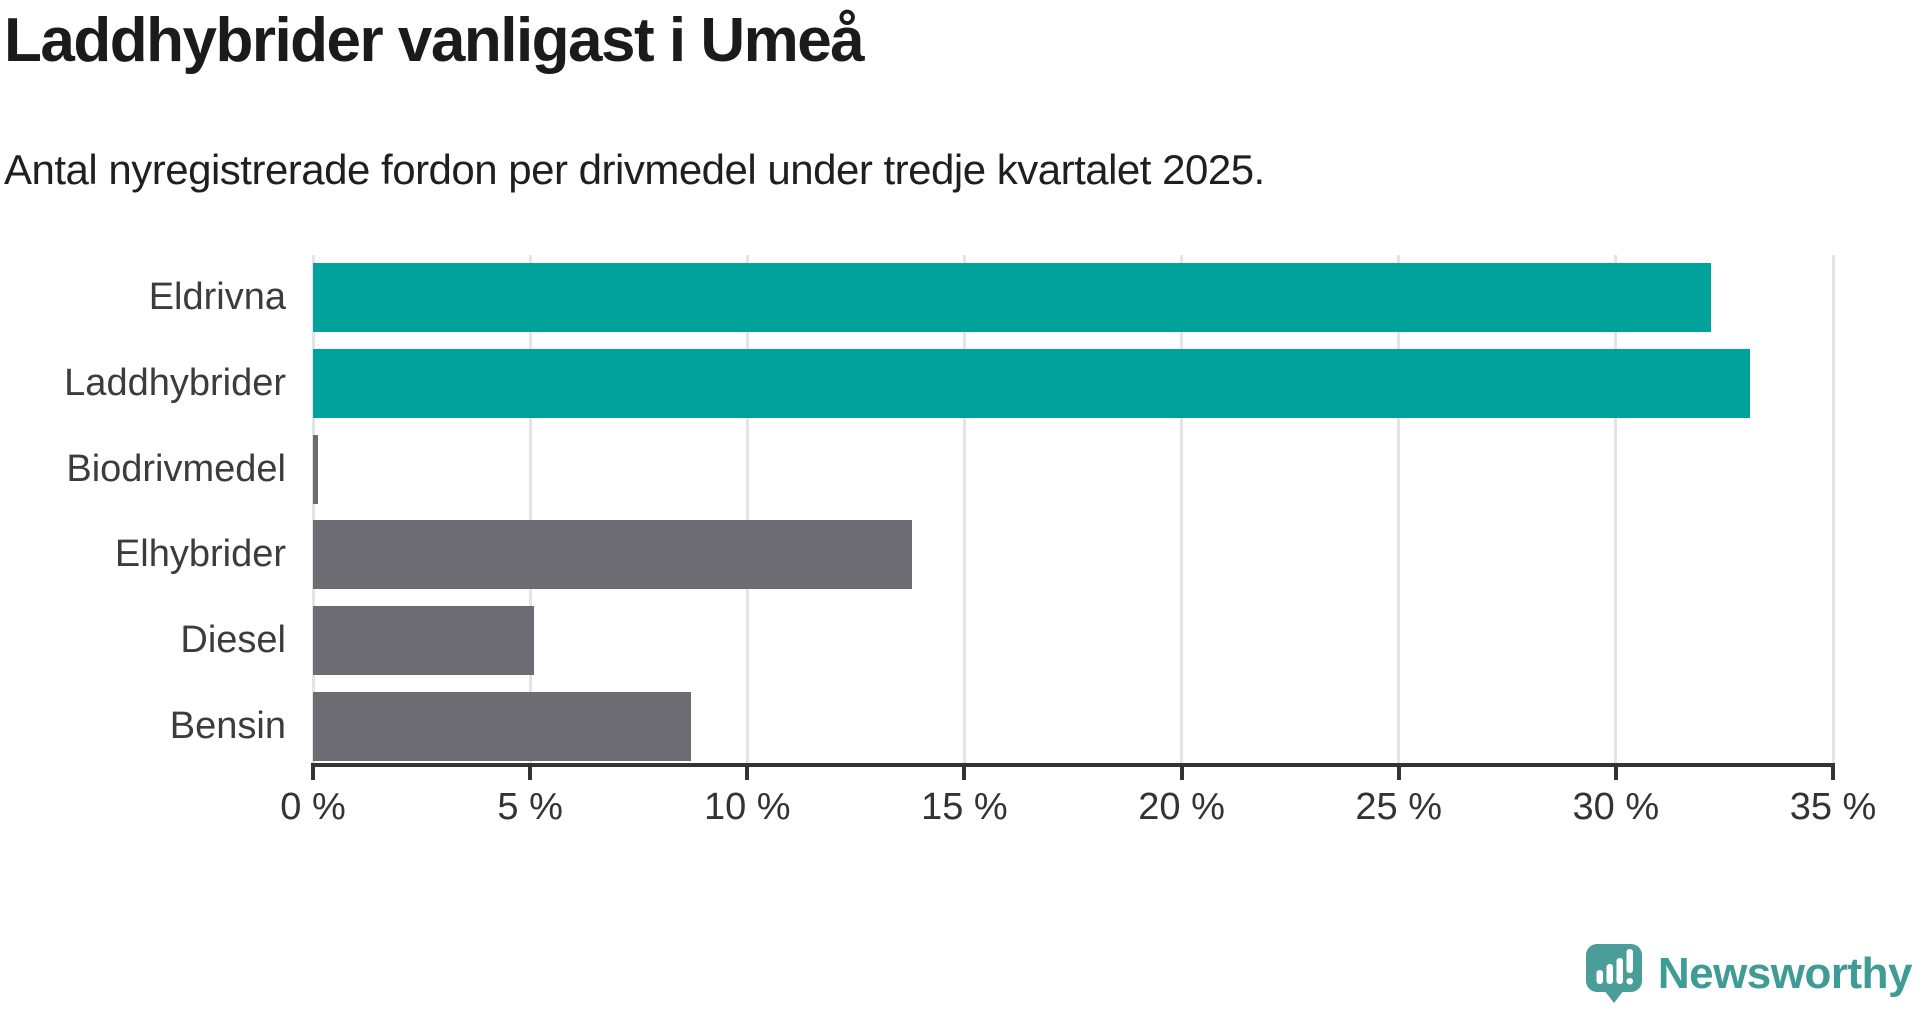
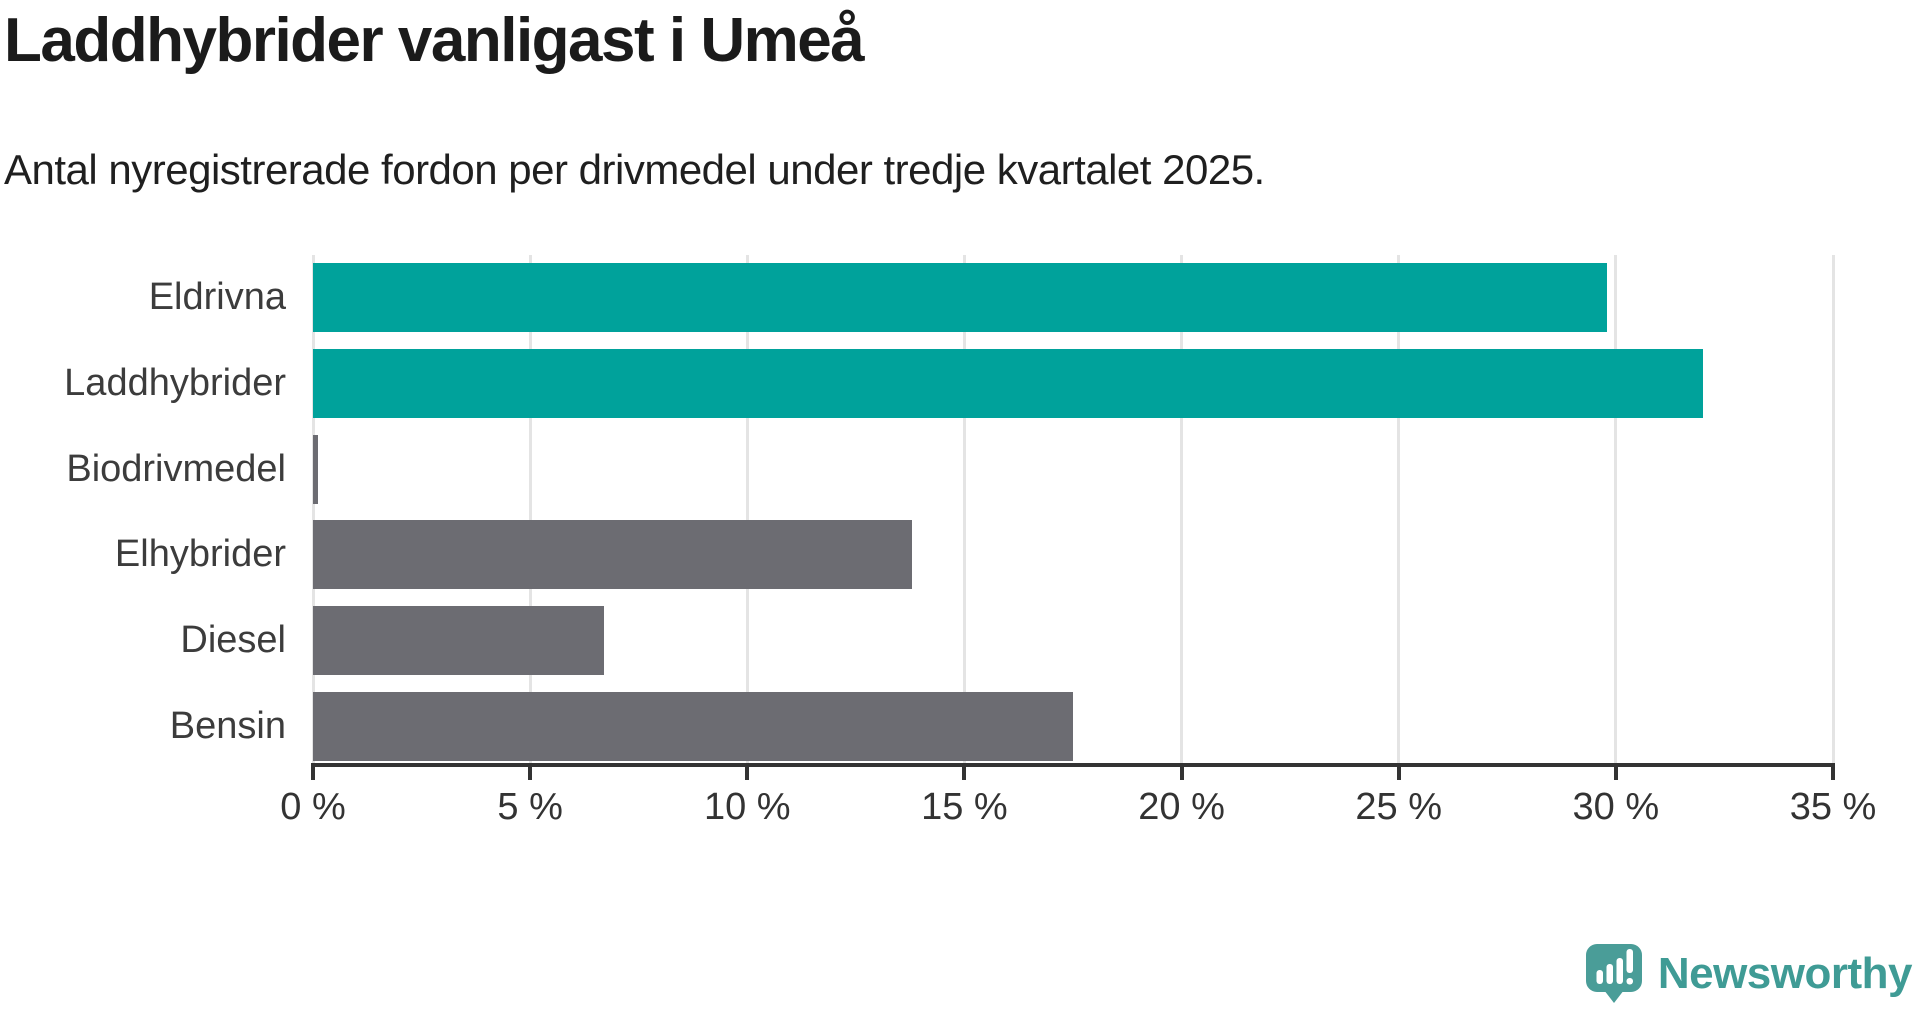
Eldrivna: 32.2% -> 29.8%
Laddhybrider: 33.1% -> 32.0%
Diesel: 5.1% -> 6.7%
Bensin: 8.7% -> 17.5%
